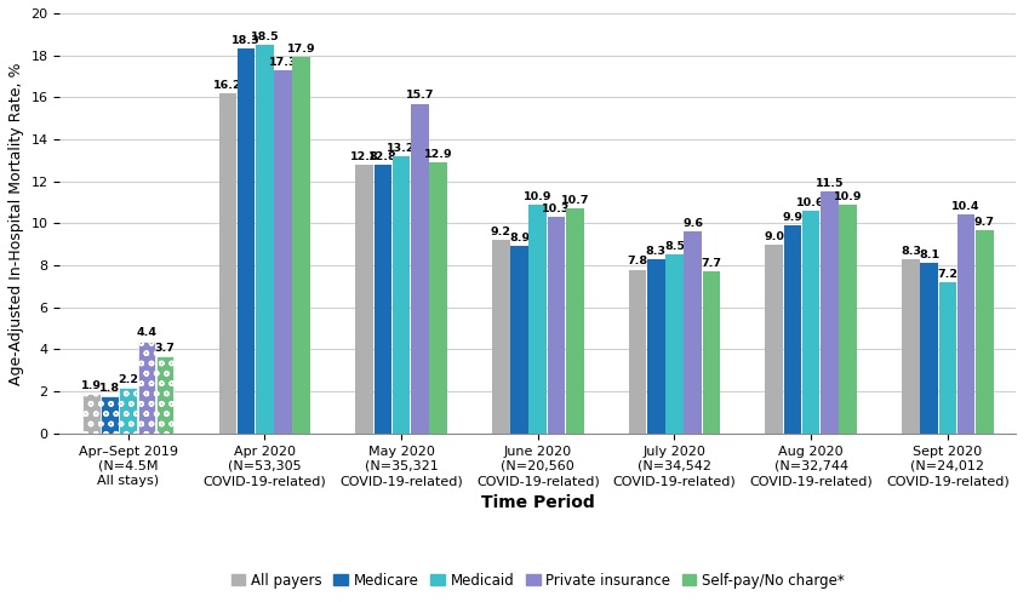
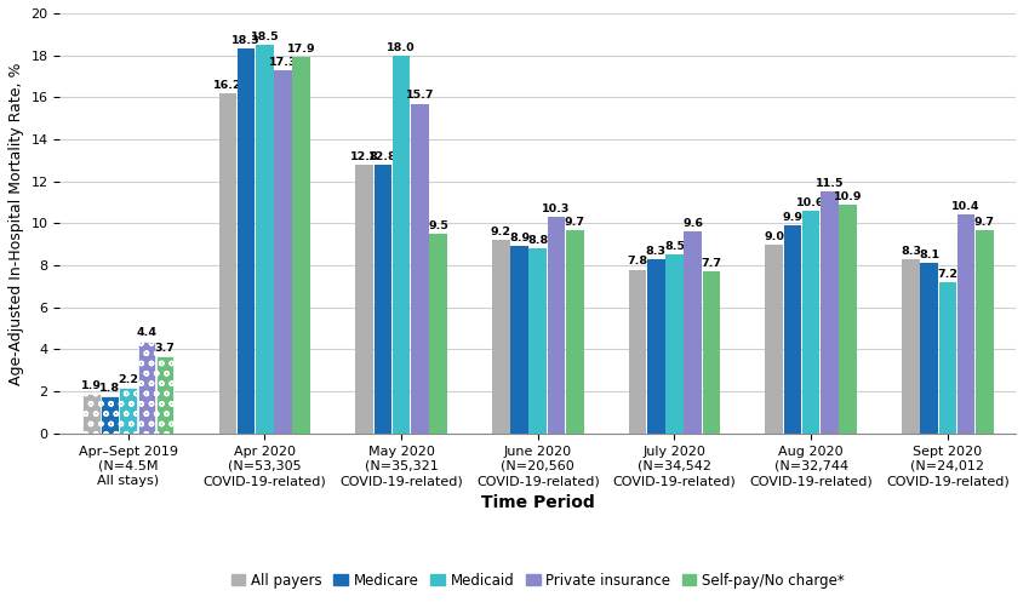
Medicaid/May 2020 (N=35,321 COVID-19-related): 13.2 -> 18.0
Self-pay/No charge*/May 2020 (N=35,321 COVID-19-related): 12.9 -> 9.5
Medicaid/June 2020 (N=20,560 COVID-19-related): 10.9 -> 8.8
Self-pay/No charge*/June 2020 (N=20,560 COVID-19-related): 10.7 -> 9.7
